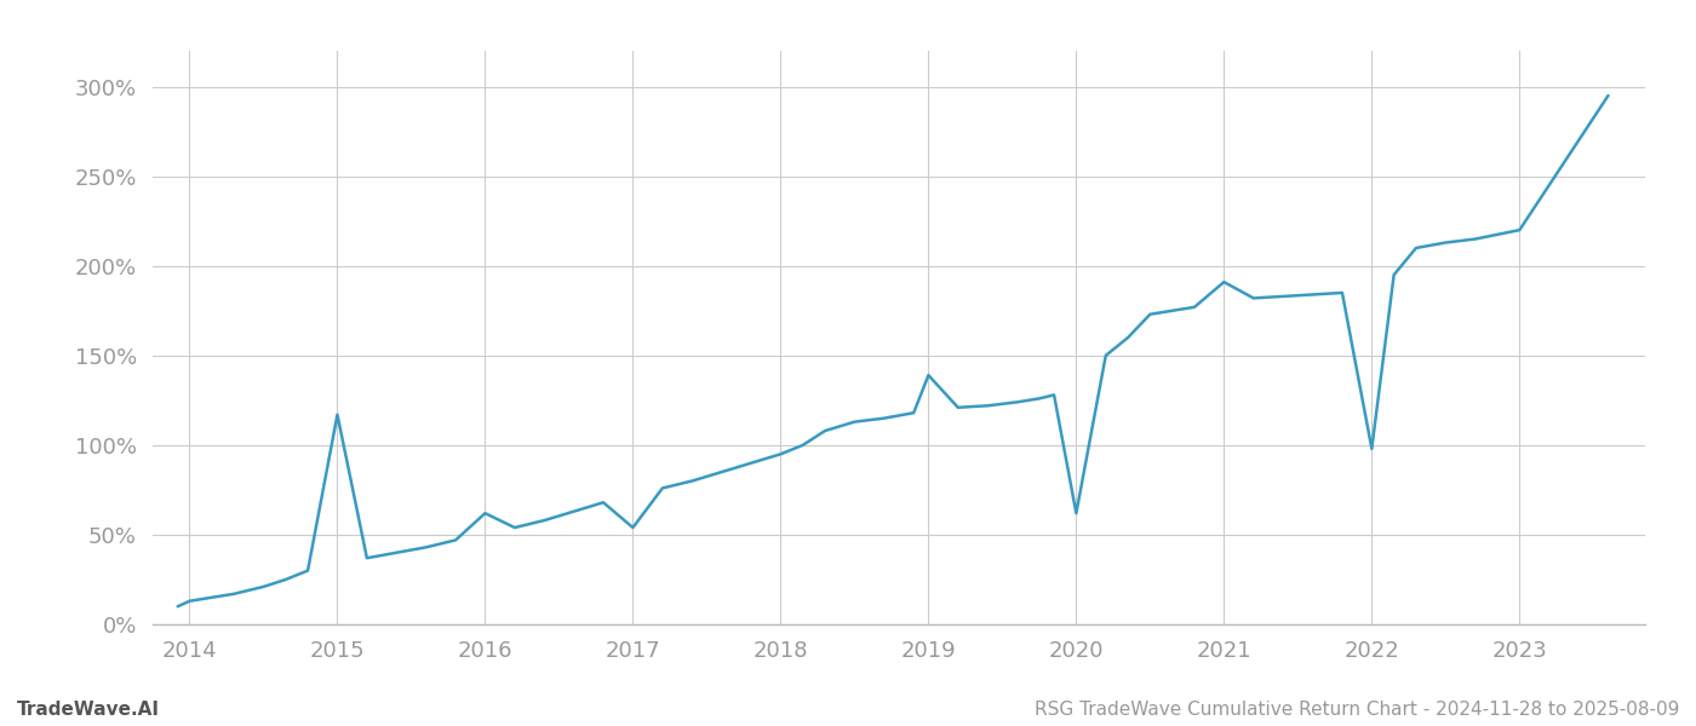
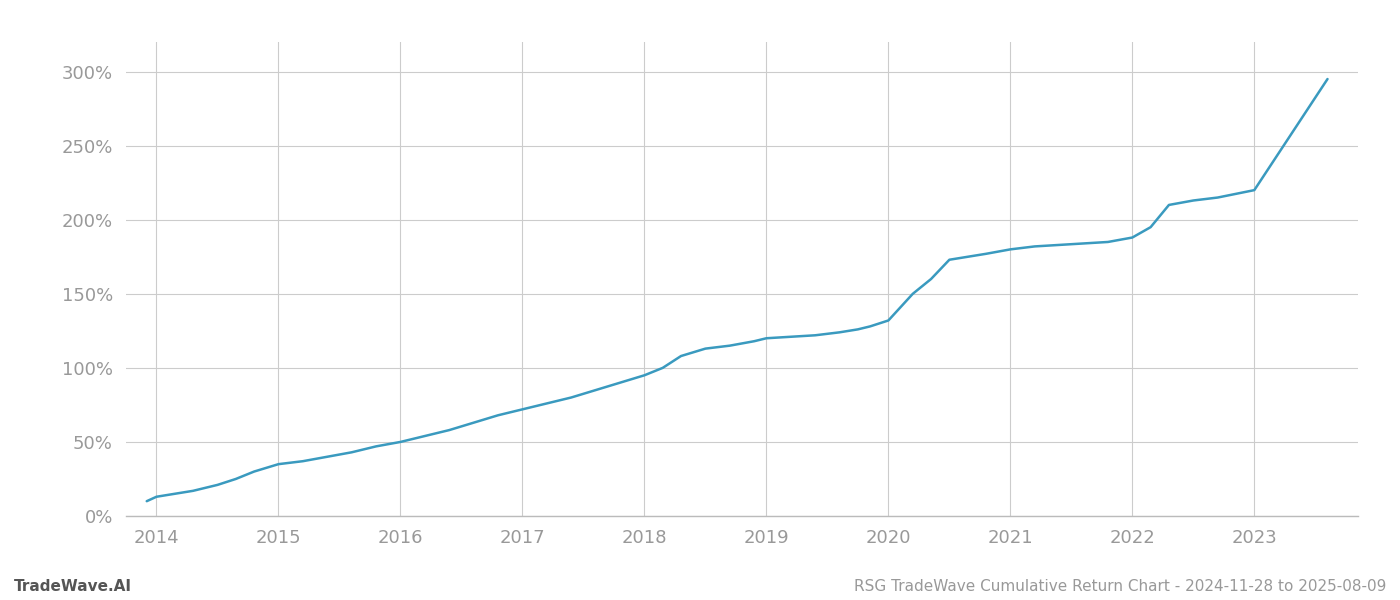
2015: 117% -> 35%
2016: 62% -> 50%
2017: 54% -> 72%
2019: 139% -> 120%
2020: 62% -> 132%
2021: 191% -> 180%
2022: 98% -> 188%
